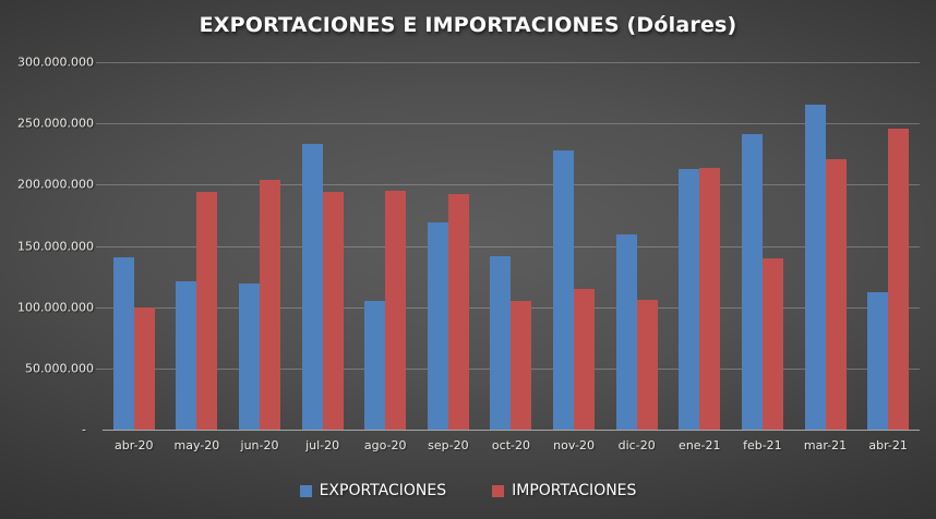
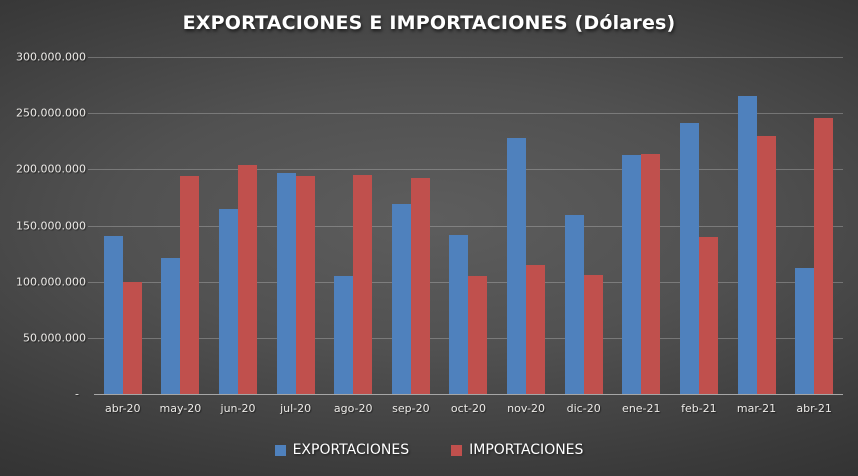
EXPORTACIONES/jun-20: 119000000 -> 165000000
EXPORTACIONES/jul-20: 233000000 -> 197000000
IMPORTACIONES/mar-21: 221000000 -> 230000000
